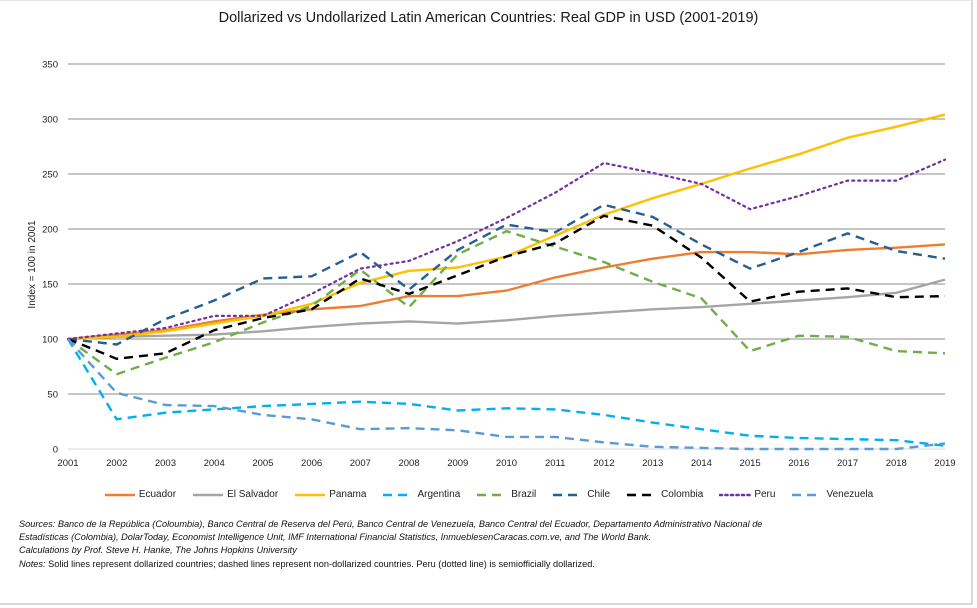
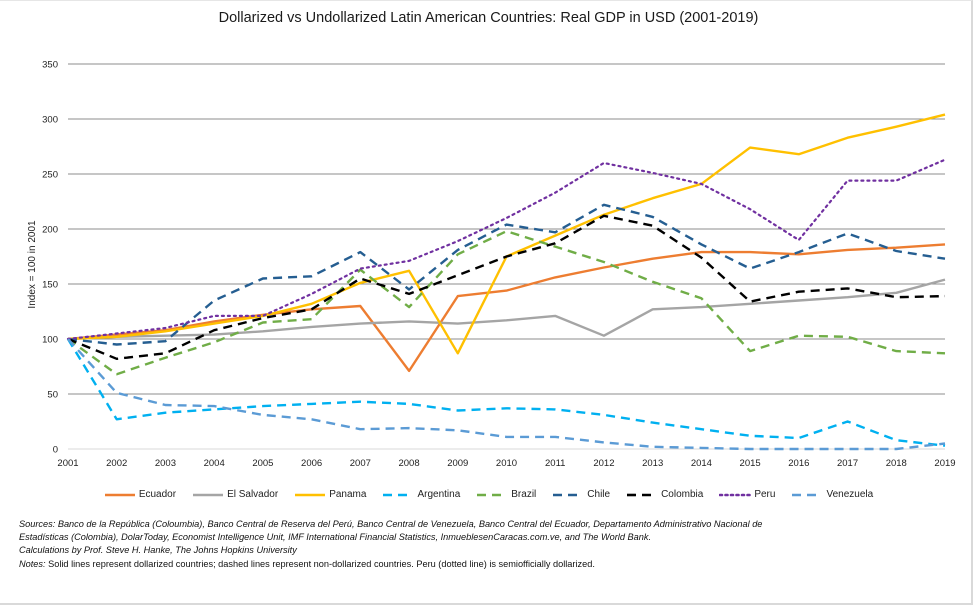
Chile/2003: 118 -> 98
Brazil/2006: 130 -> 118
Ecuador/2008: 139 -> 71
Panama/2009: 165 -> 87
El Salvador/2012: 124 -> 103
Panama/2015: 255 -> 274
Peru/2016: 230 -> 190
Argentina/2017: 9 -> 25
